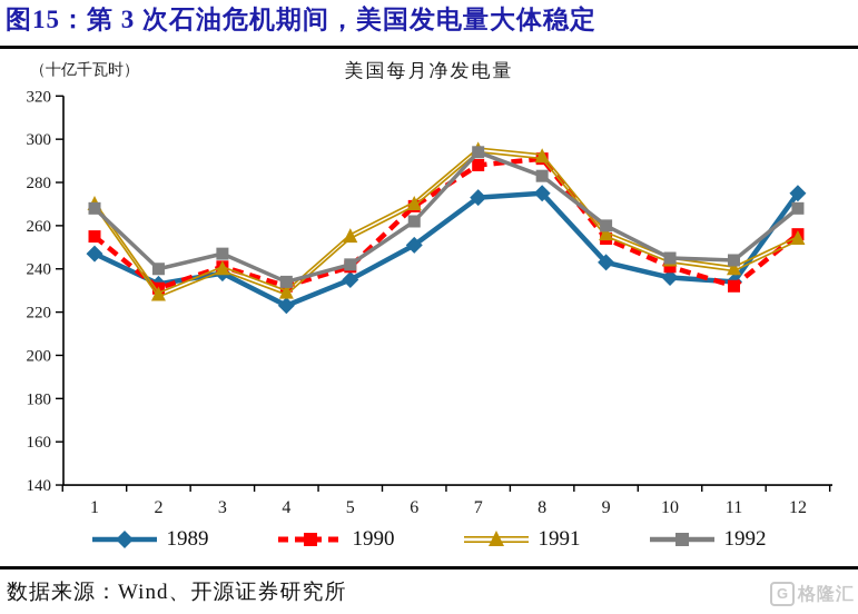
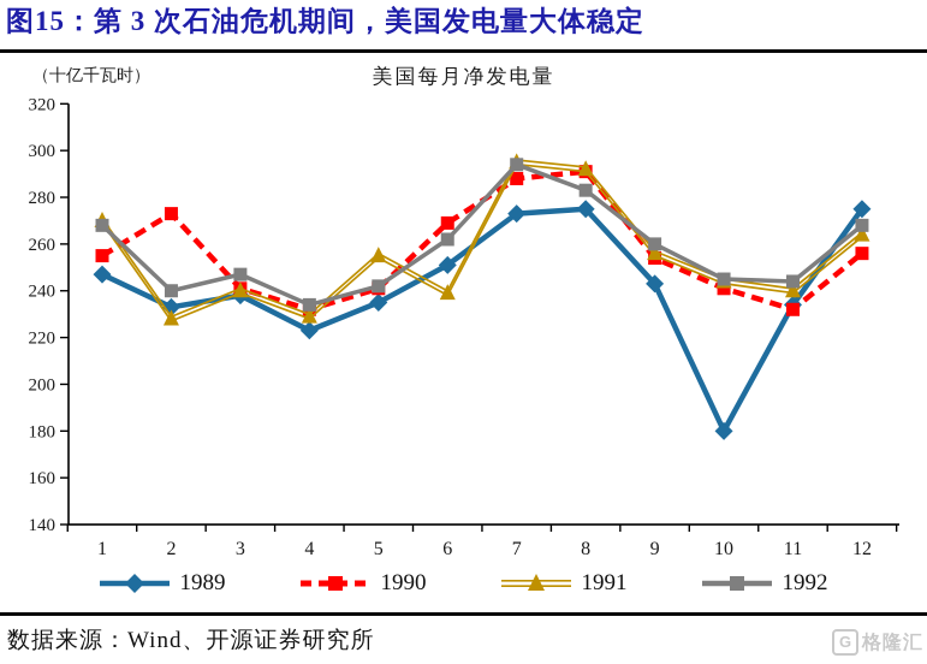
1990/2: 231 -> 273
1991/6: 270 -> 239
1989/10: 236 -> 180
1991/12: 254 -> 264
